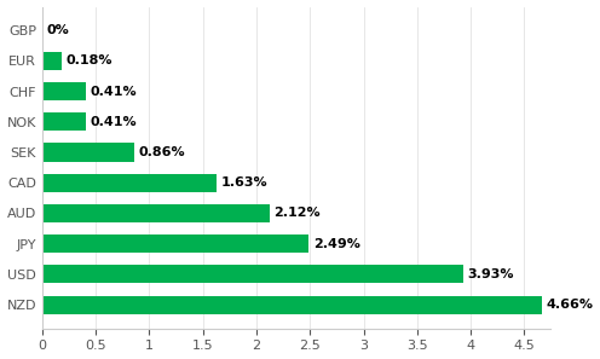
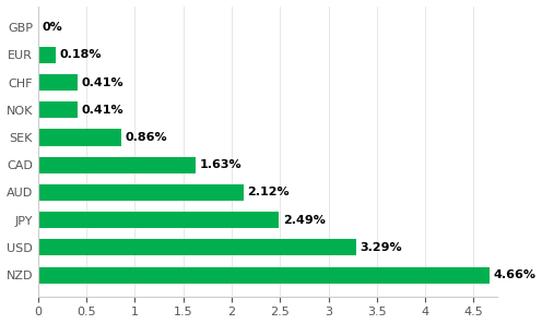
USD: 3.93% -> 3.29%
